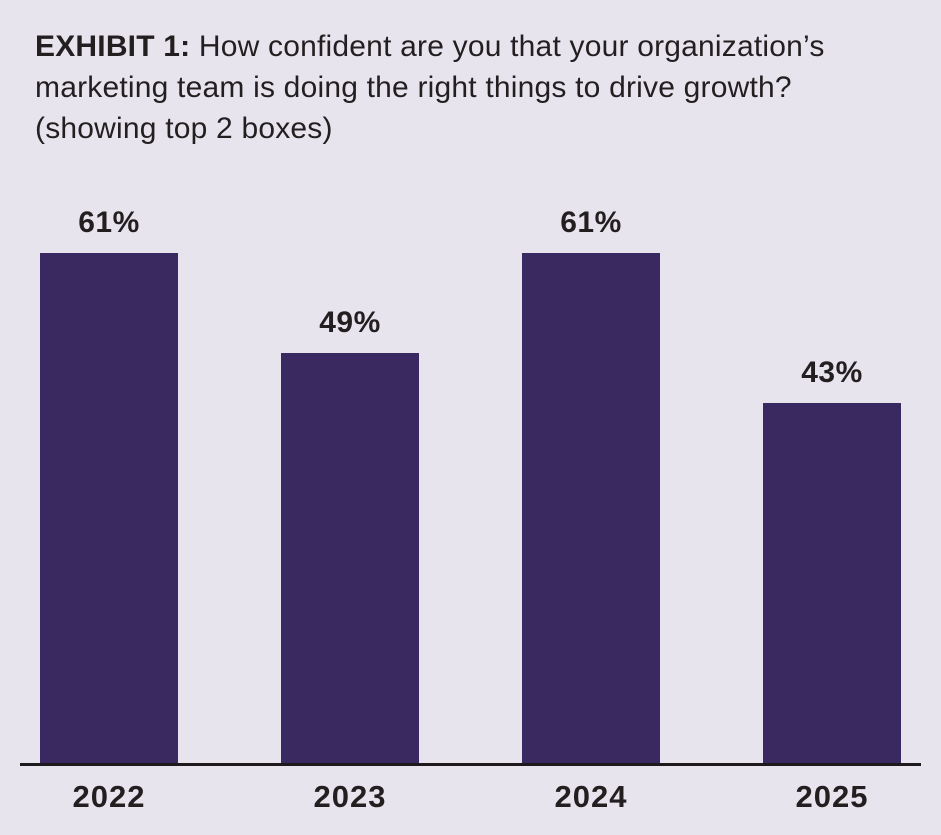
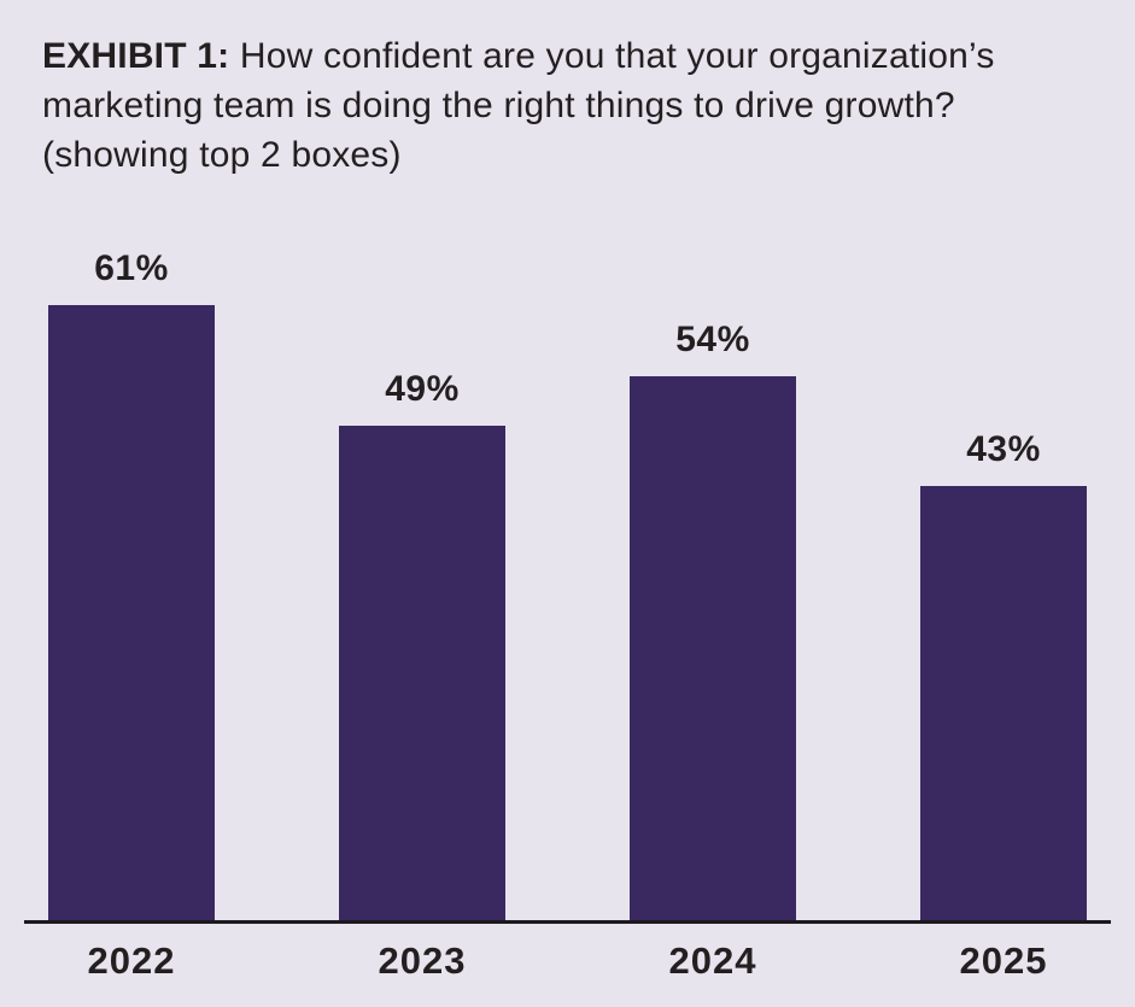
2024: 61% -> 54%
